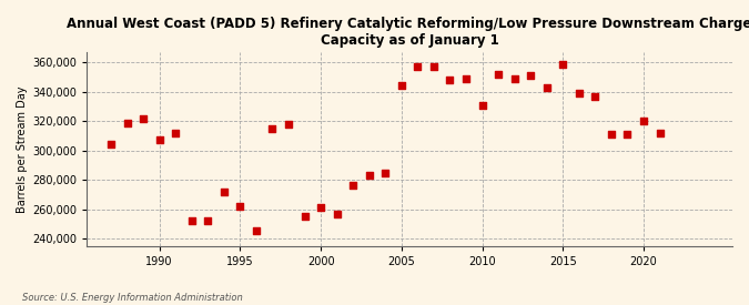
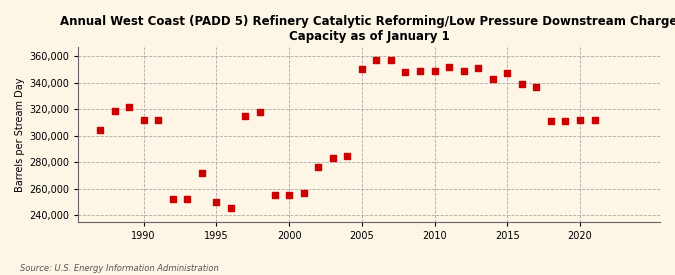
1990: 307,000 -> 312,000
1995: 262,000 -> 250,000
2000: 261,000 -> 255,000
2005: 344,000 -> 350,000
2010: 331,000 -> 349,000
2015: 359,000 -> 347,000
2020: 320,000 -> 312,000
